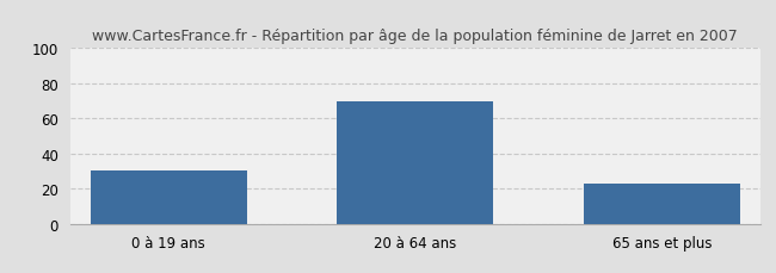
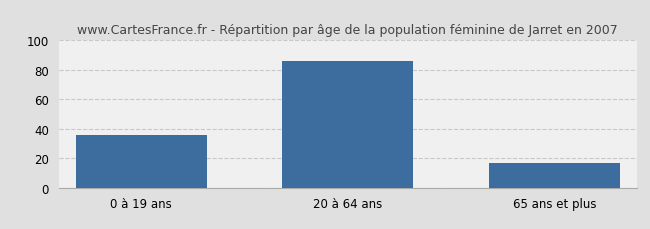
0 à 19 ans: 30 -> 36
20 à 64 ans: 70 -> 86
65 ans et plus: 23 -> 17
